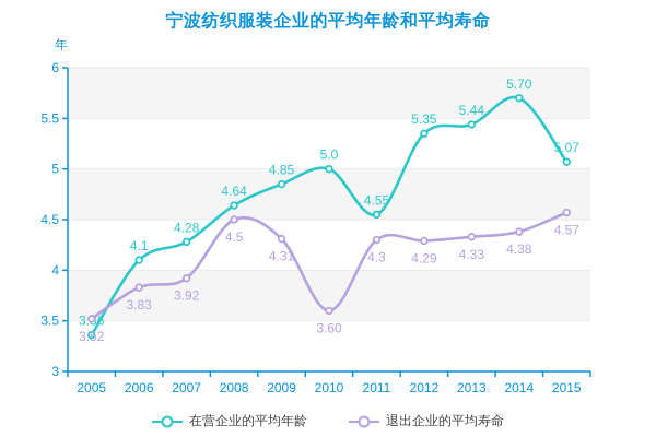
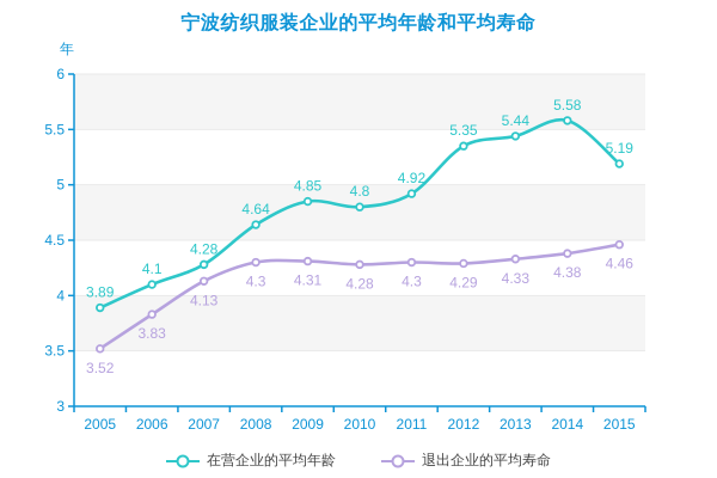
在营企业的平均年龄/2005: 3.36 -> 3.89
退出企业的平均寿命/2007: 3.92 -> 4.13
退出企业的平均寿命/2008: 4.5 -> 4.3
在营企业的平均年龄/2010: 5.0 -> 4.8
退出企业的平均寿命/2010: 3.60 -> 4.28
在营企业的平均年龄/2011: 4.55 -> 4.92
在营企业的平均年龄/2014: 5.70 -> 5.58
在营企业的平均年龄/2015: 5.07 -> 5.19
退出企业的平均寿命/2015: 4.57 -> 4.46
